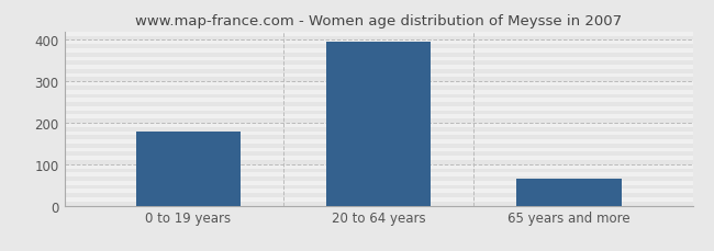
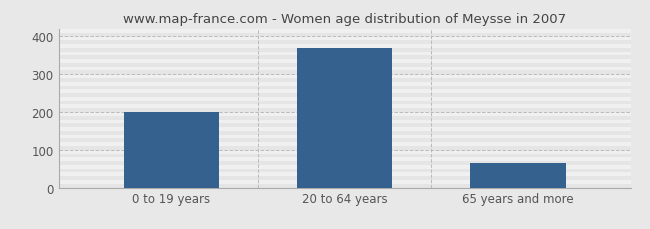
0 to 19 years: 180 -> 200
20 to 64 years: 397 -> 370
